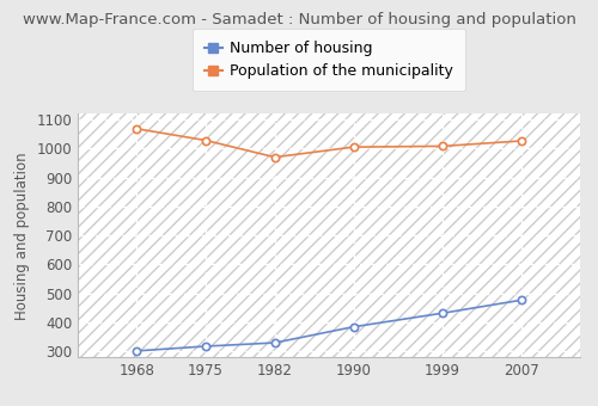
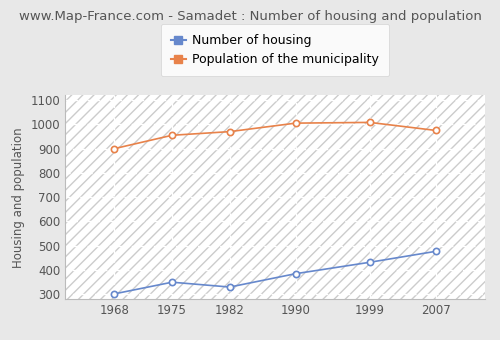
Population of the municipality/1968: 1068 -> 900
Number of housing/1975: 318 -> 350
Population of the municipality/1975: 1028 -> 955
Population of the municipality/2007: 1026 -> 975
